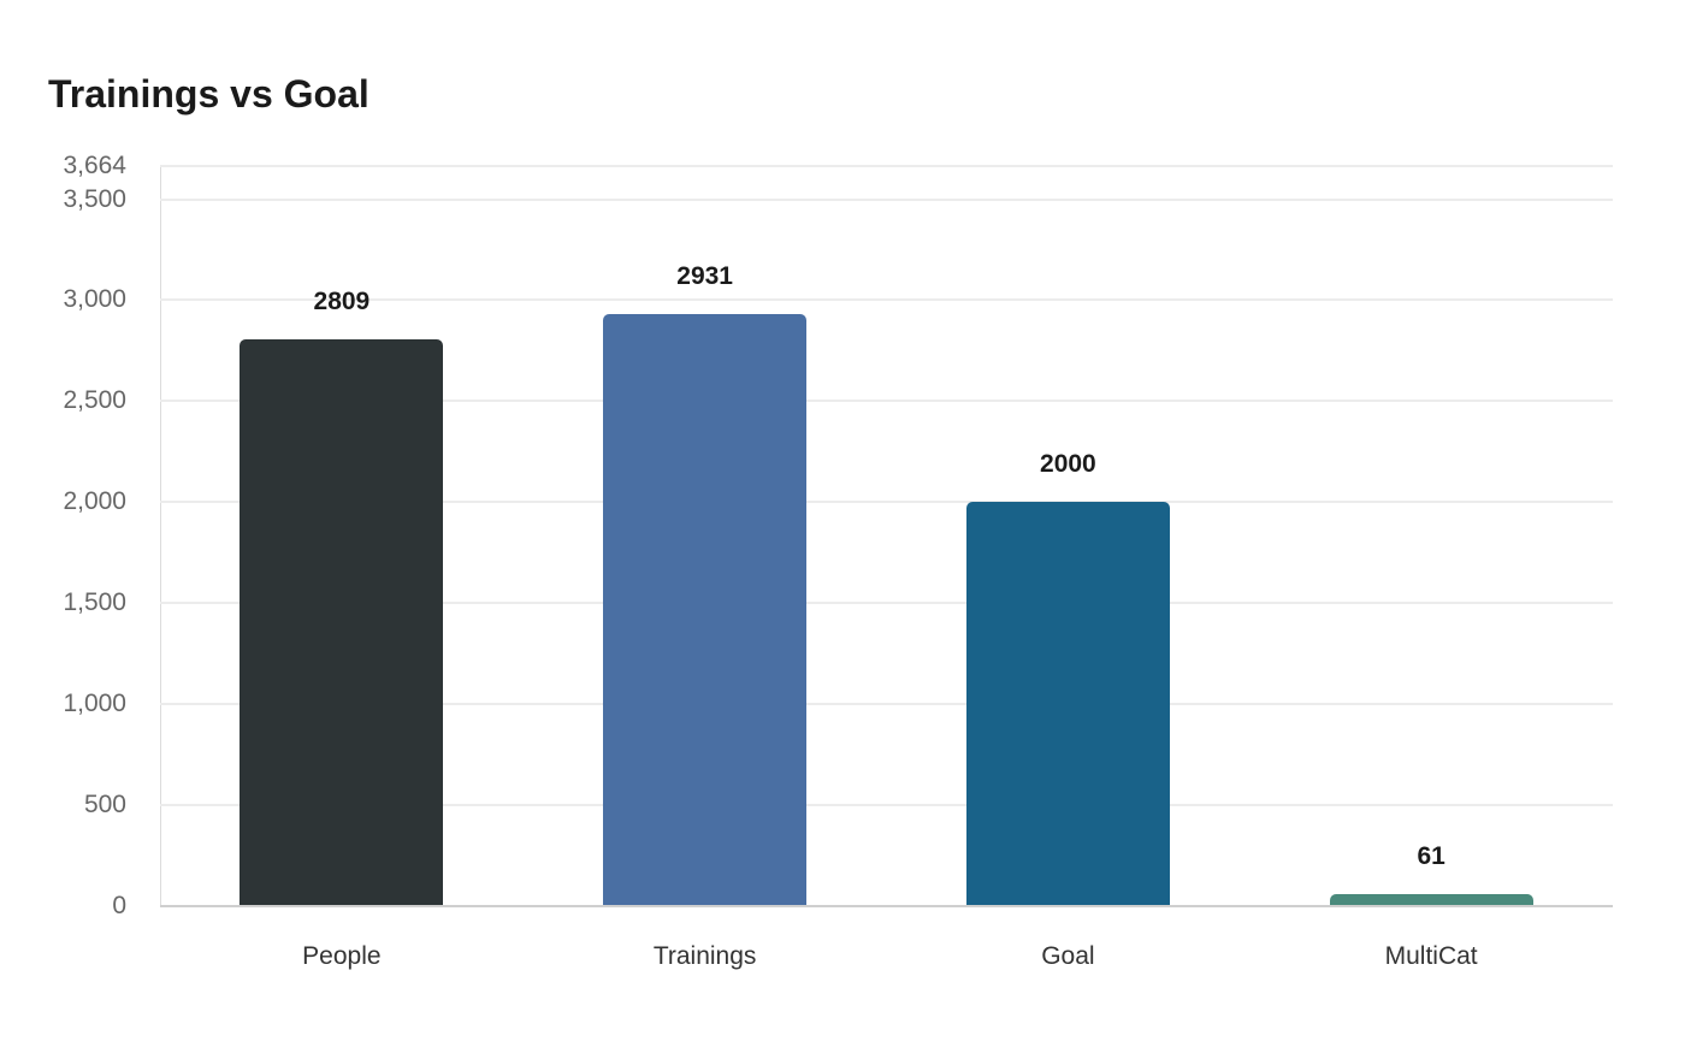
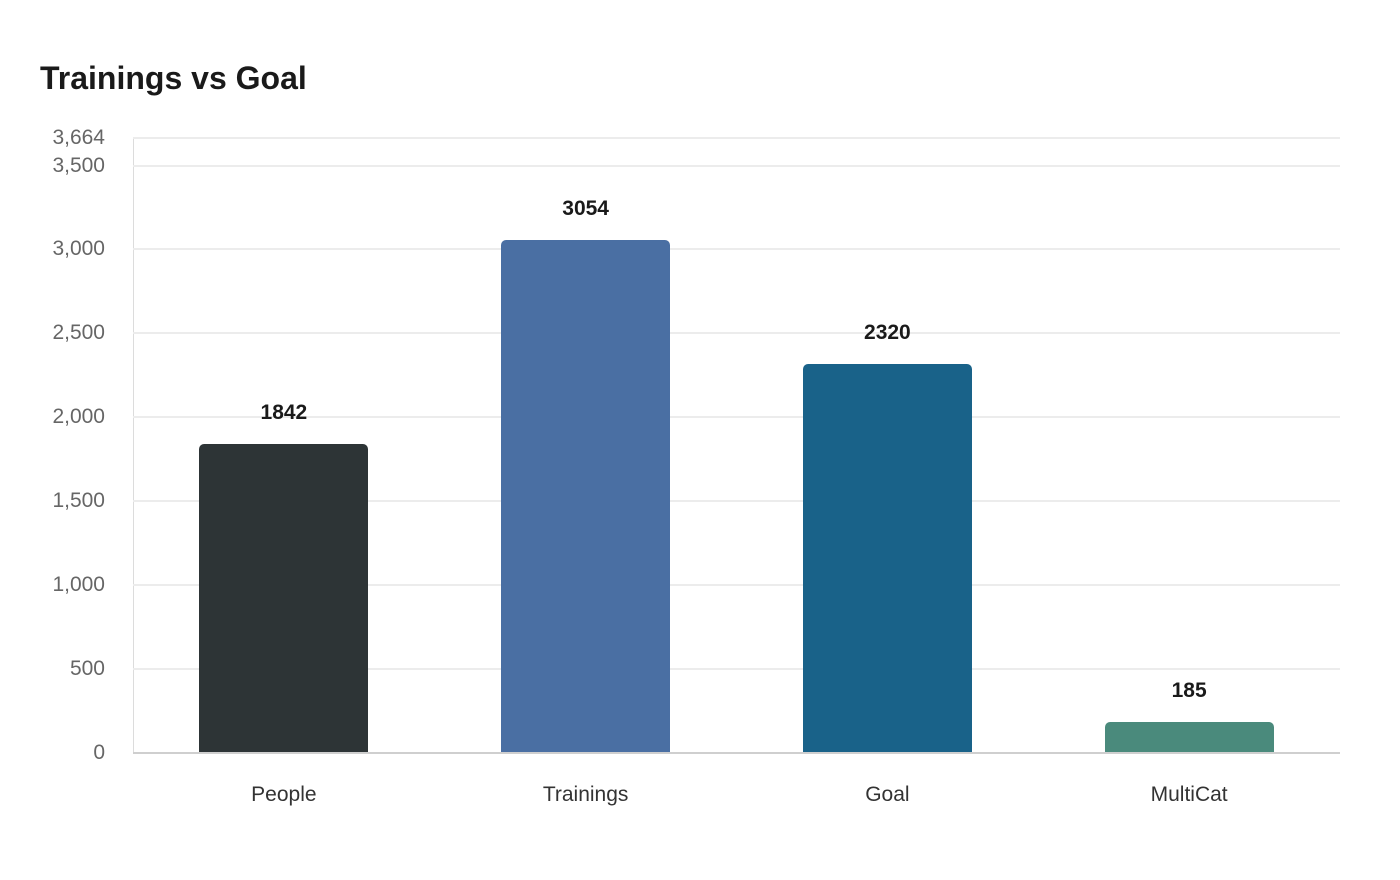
People: 2809 -> 1842
Trainings: 2931 -> 3054
Goal: 2000 -> 2320
MultiCat: 61 -> 185
